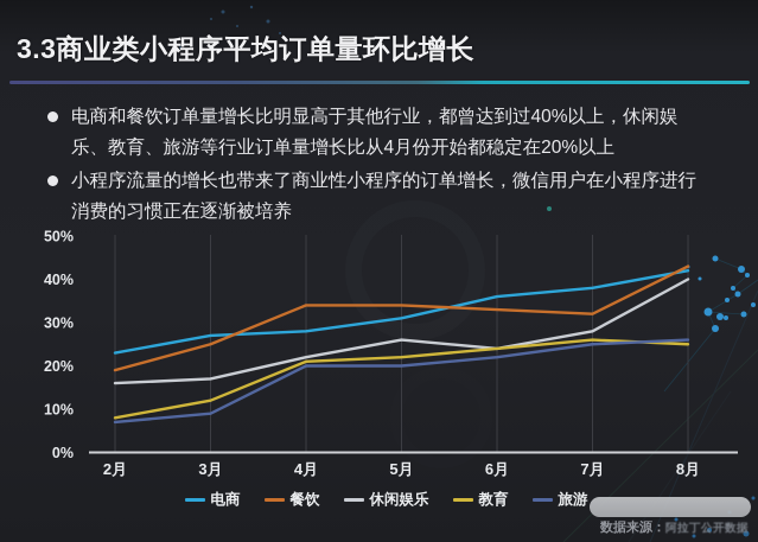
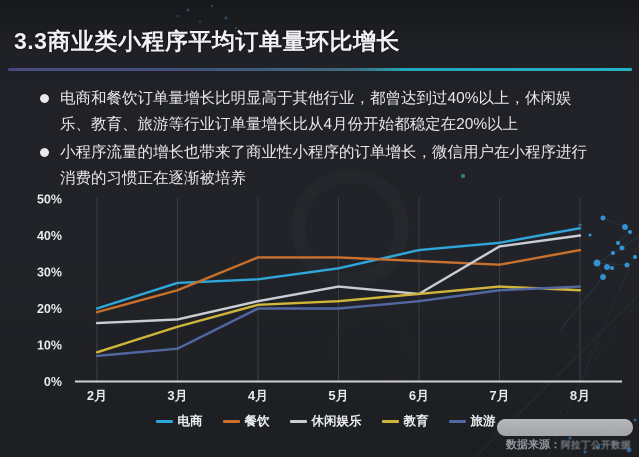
电商/2月: 23% -> 20%
教育/3月: 12% -> 15%
休闲娱乐/7月: 28% -> 37%
餐饮/8月: 43% -> 36%
